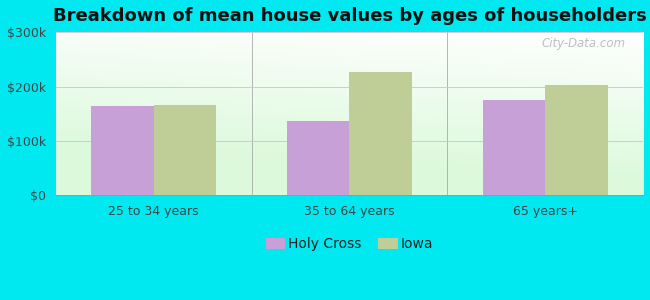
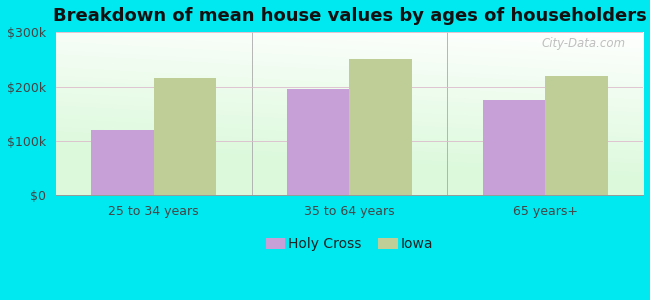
Holy Cross/25 to 34 years: $164k -> $120k
Iowa/25 to 34 years: $166k -> $215k
Holy Cross/35 to 64 years: $136k -> $195k
Iowa/35 to 64 years: $226k -> $250k
Iowa/65 years+: $202k -> $220k
